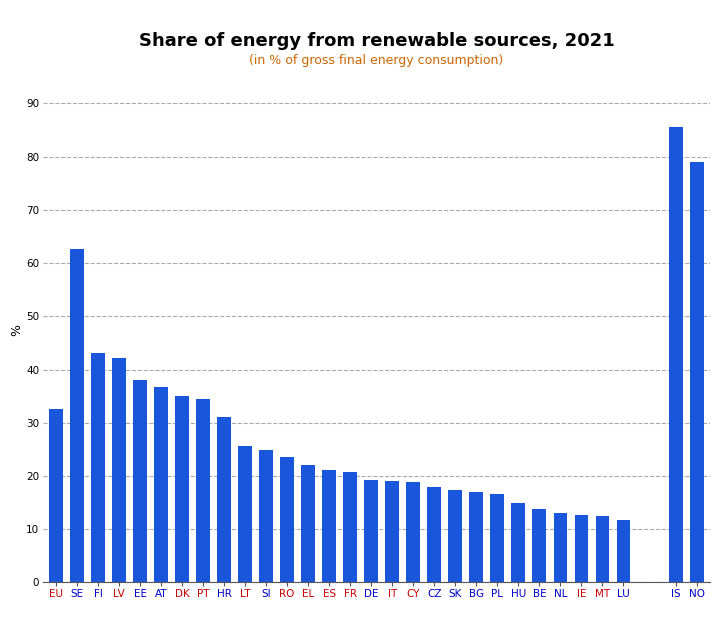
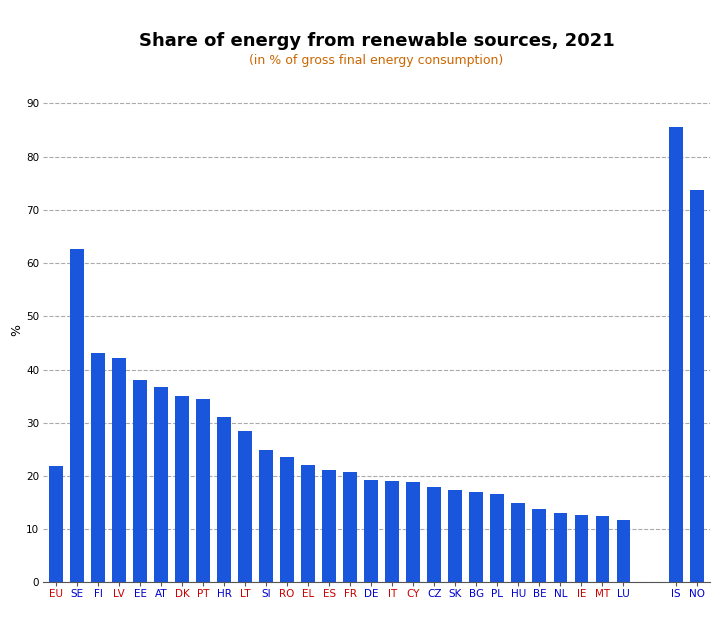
EU: 32.6 -> 21.8
LT: 25.6 -> 28.5
NO: 79.0 -> 73.8
